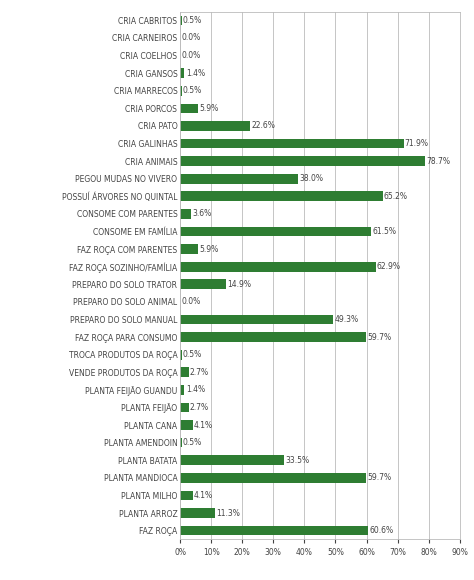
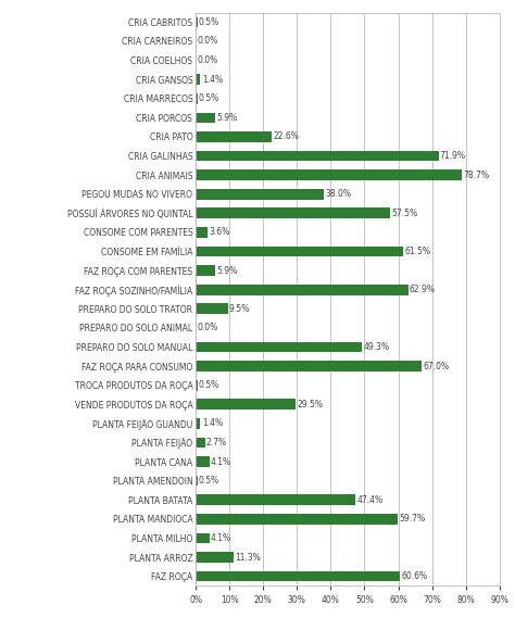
POSSUÍ ÁRVORES NO QUINTAL: 65.2% -> 57.5%
PREPARO DO SOLO TRATOR: 14.9% -> 9.5%
FAZ ROÇA PARA CONSUMO: 59.7% -> 67.0%
VENDE PRODUTOS DA ROÇA: 2.7% -> 29.5%
PLANTA BATATA: 33.5% -> 47.4%
